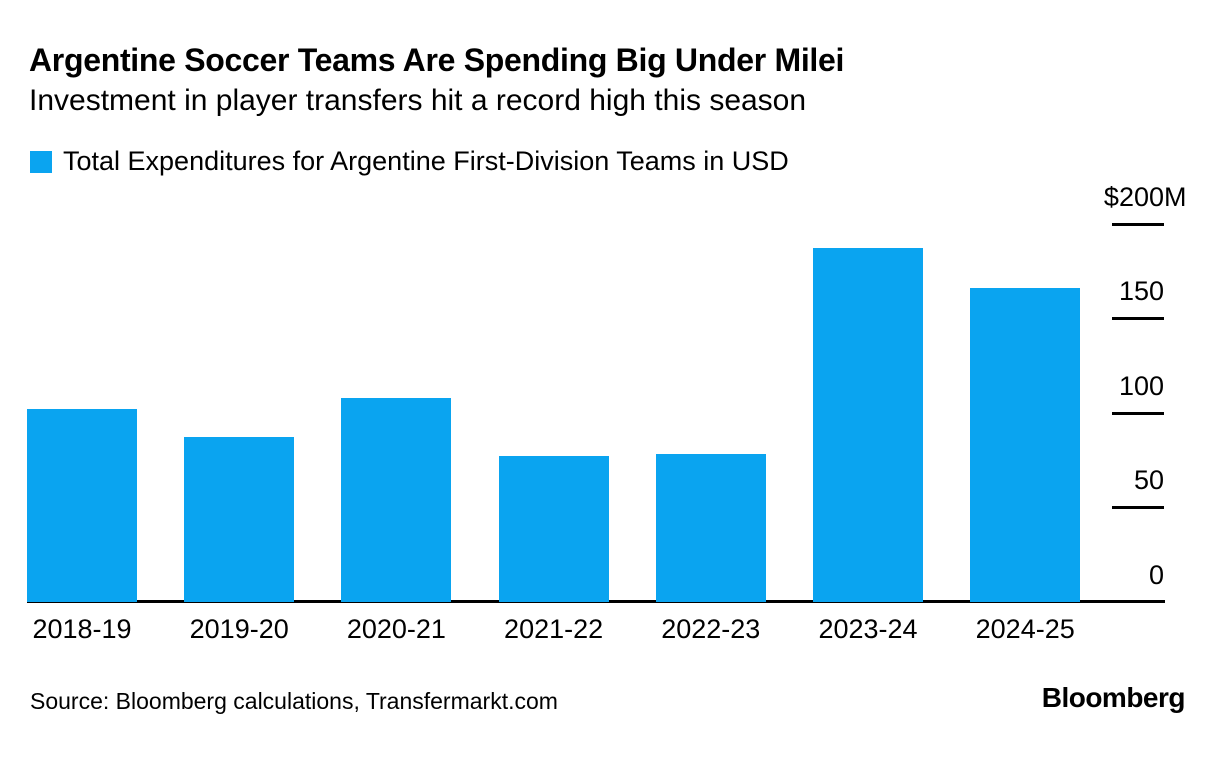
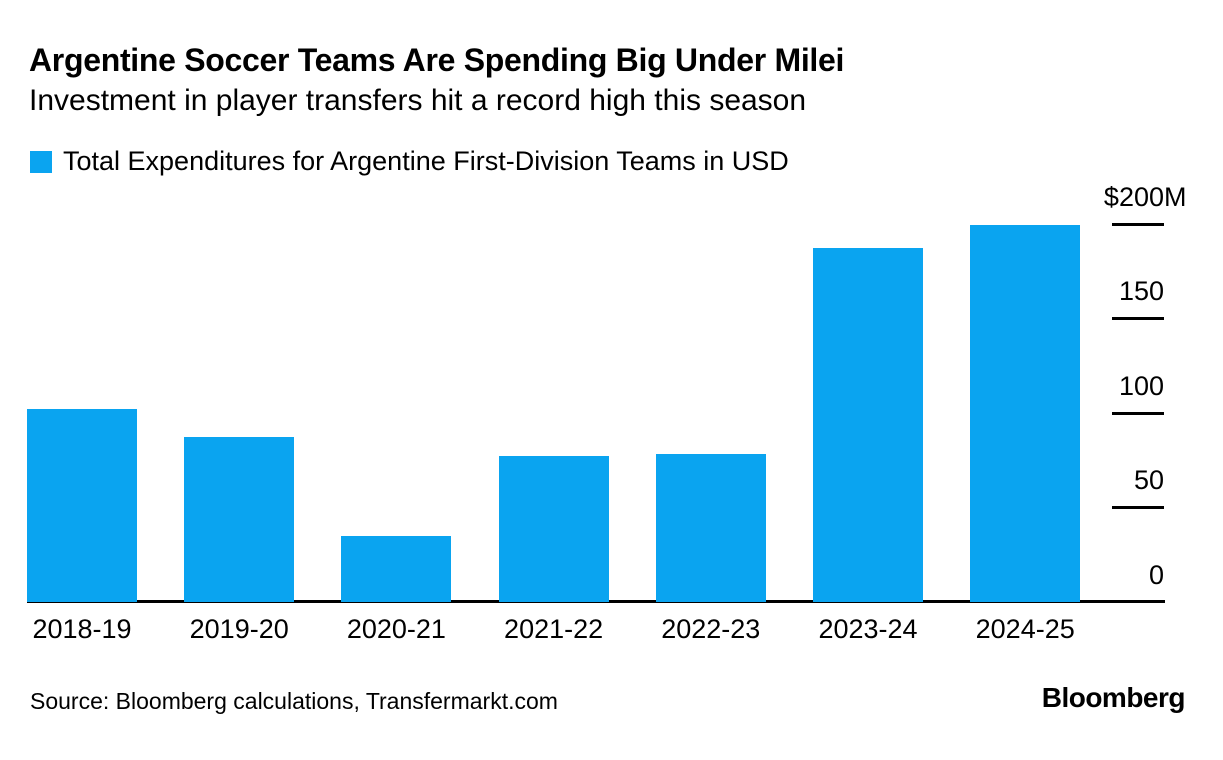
2020-21: $108 -> $35
2024-25: $166 -> $199
